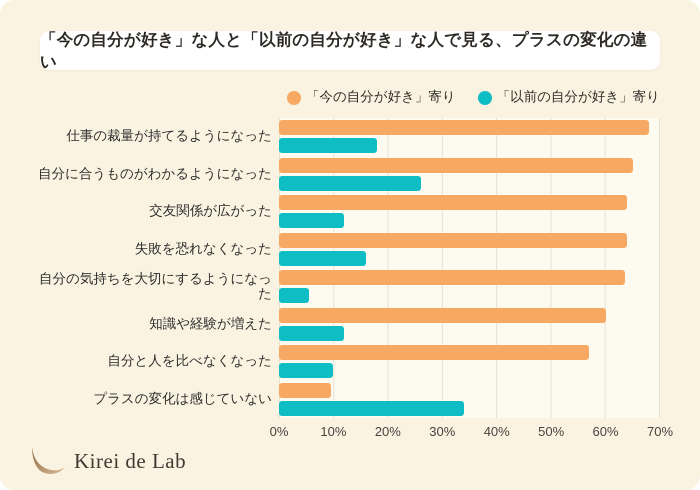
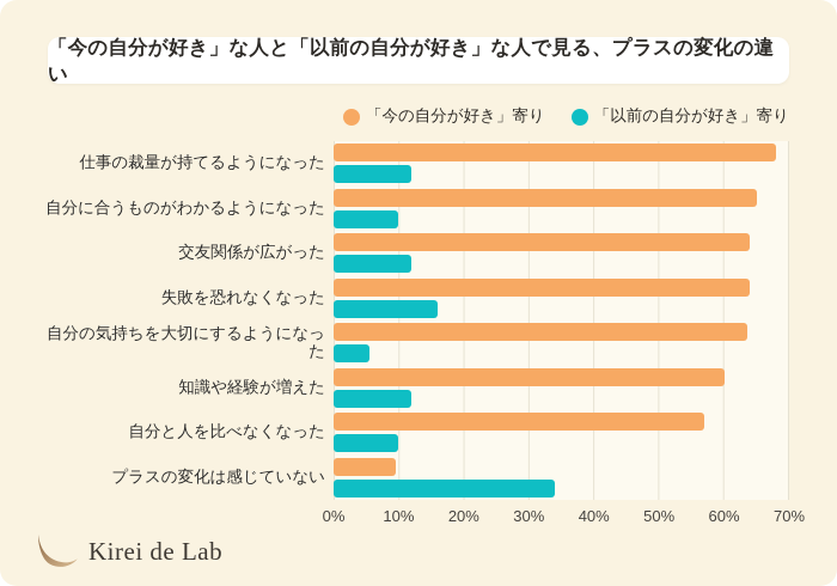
「以前の自分が好き」寄り/仕事の裁量が持てるようになった: 18% -> 12%
「以前の自分が好き」寄り/自分に合うものがわかるようになった: 26% -> 10%
